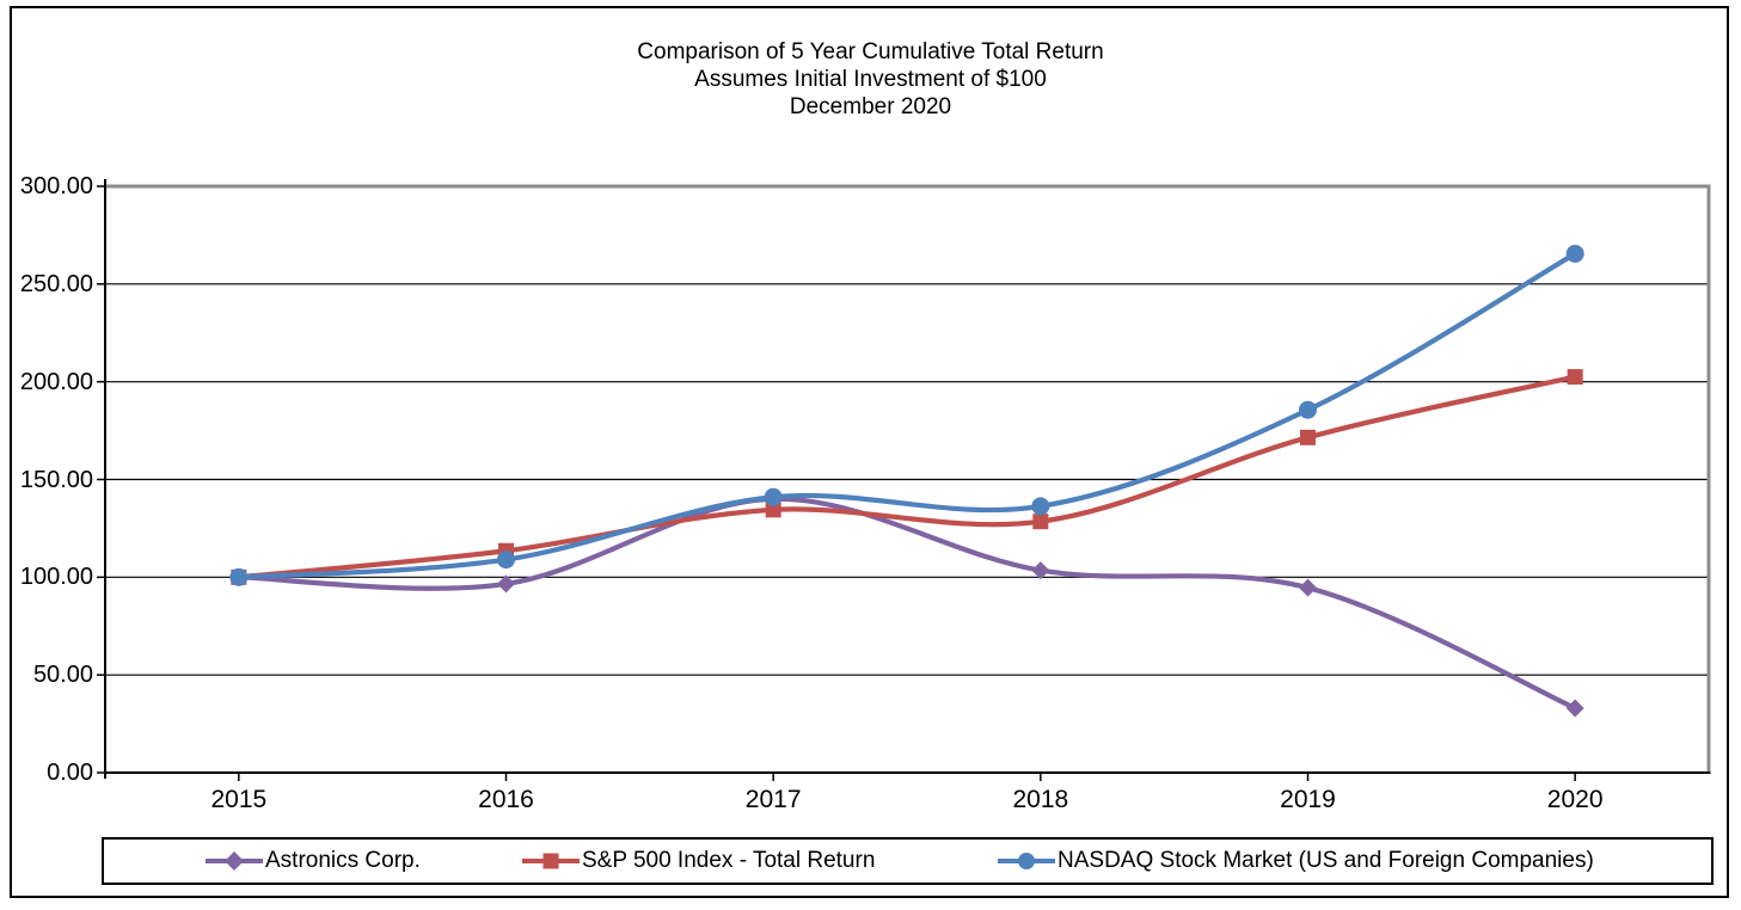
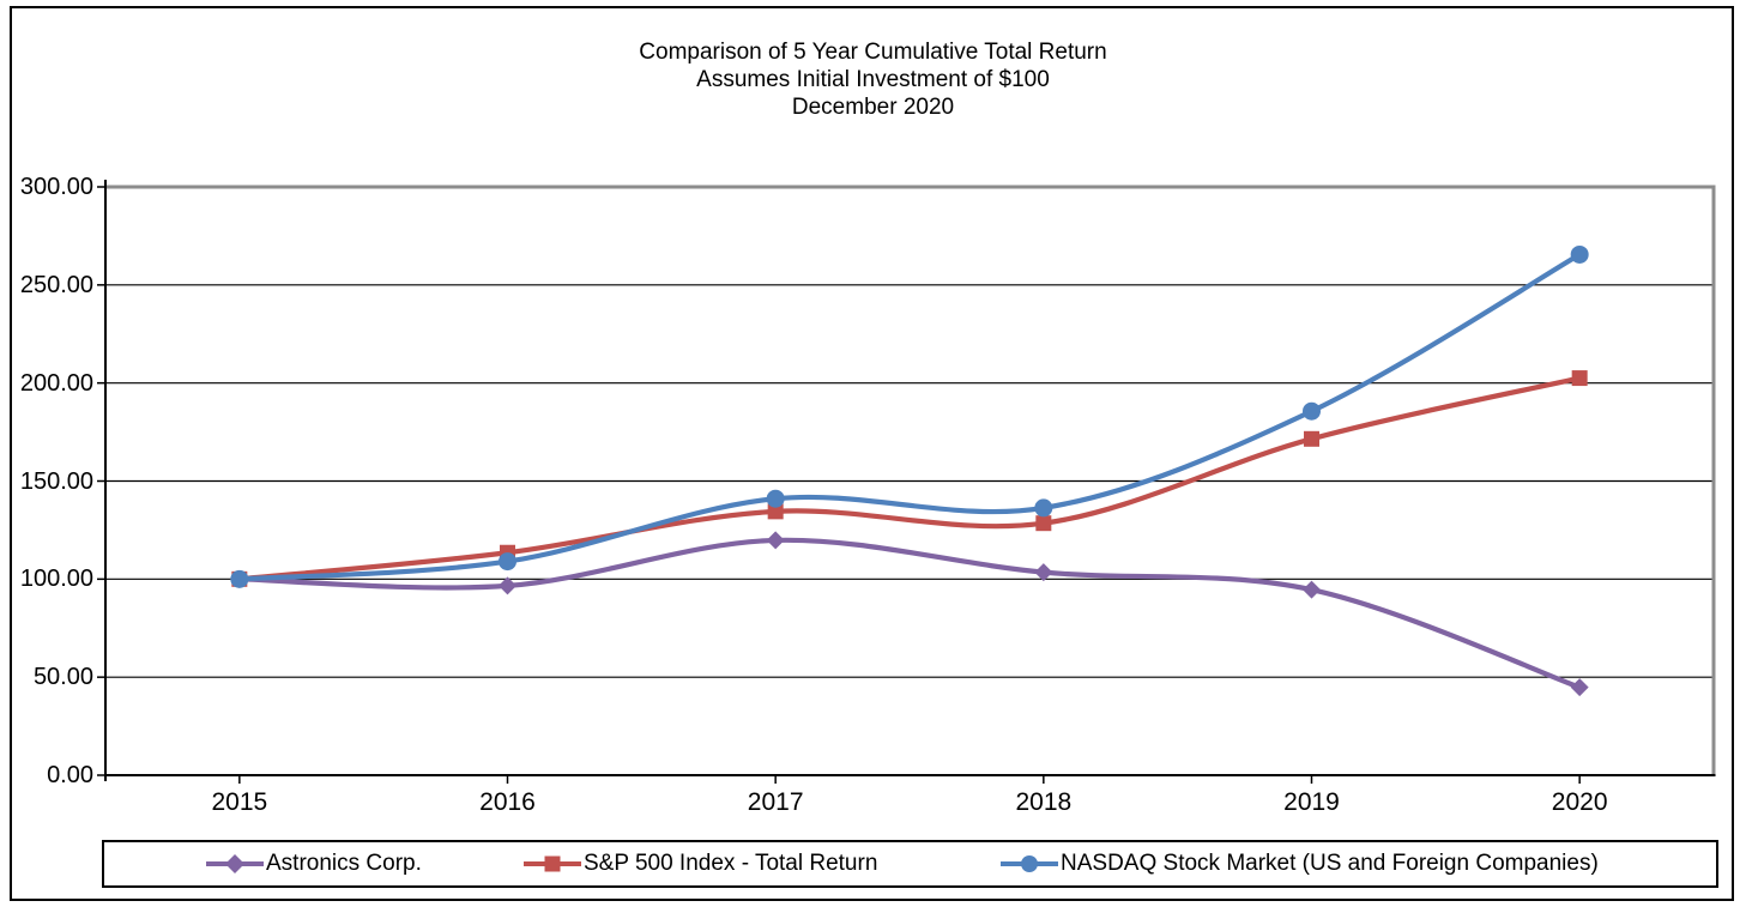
Astronics Corp./2017: 140 -> 120
Astronics Corp./2020: 33 -> 45
